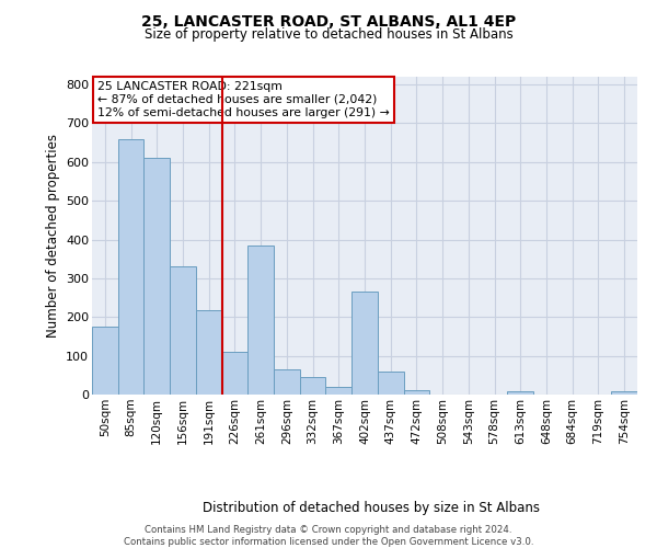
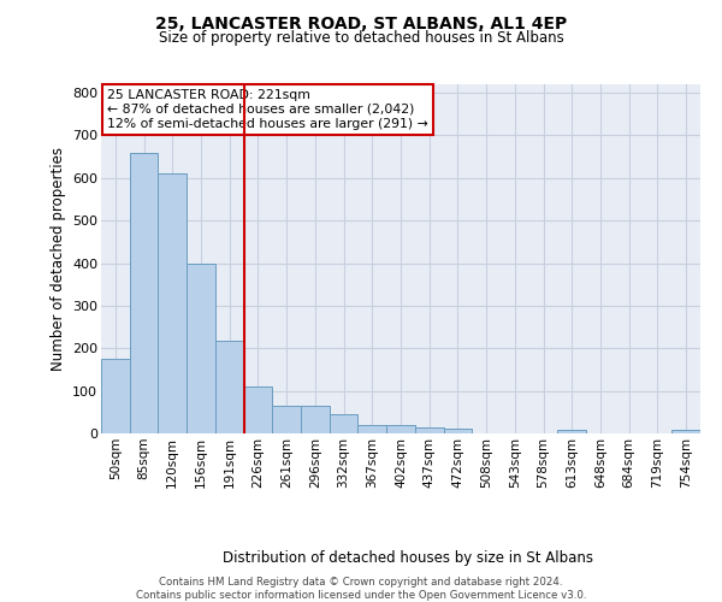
156sqm: 330 -> 400
261sqm: 385 -> 65
402sqm: 265 -> 20
437sqm: 60 -> 15
